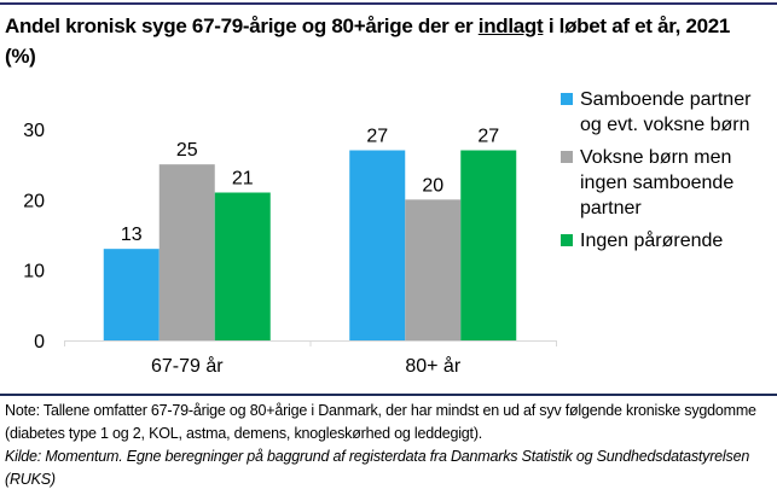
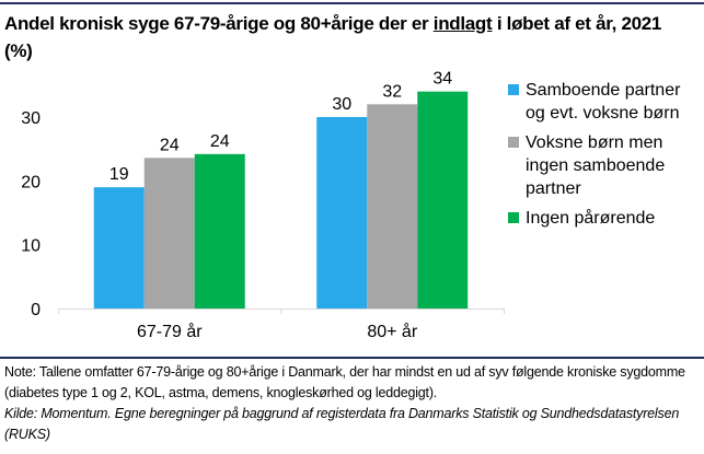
Samboende partner og evt. voksne børn/67-79 år: 13 -> 19
Voksne børn men ingen samboende partner/67-79 år: 25 -> 24
Ingen pårørende/67-79 år: 21 -> 24
Samboende partner og evt. voksne børn/80+ år: 27 -> 30
Voksne børn men ingen samboende partner/80+ år: 20 -> 32
Ingen pårørende/80+ år: 27 -> 34
